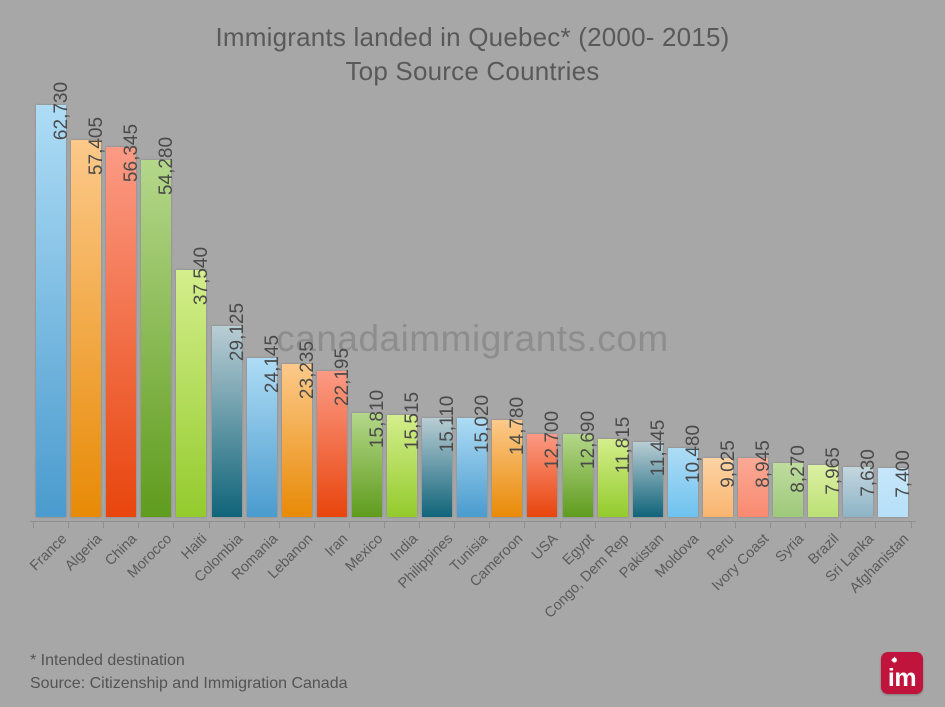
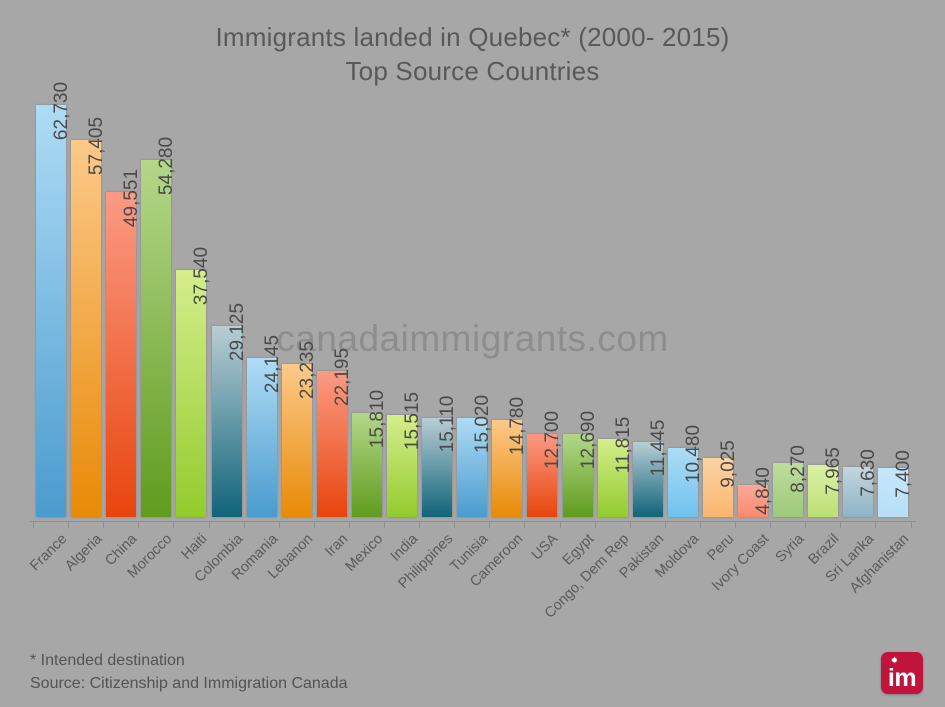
China: 56,345 -> 49,551
Ivory Coast: 8,945 -> 4,840
